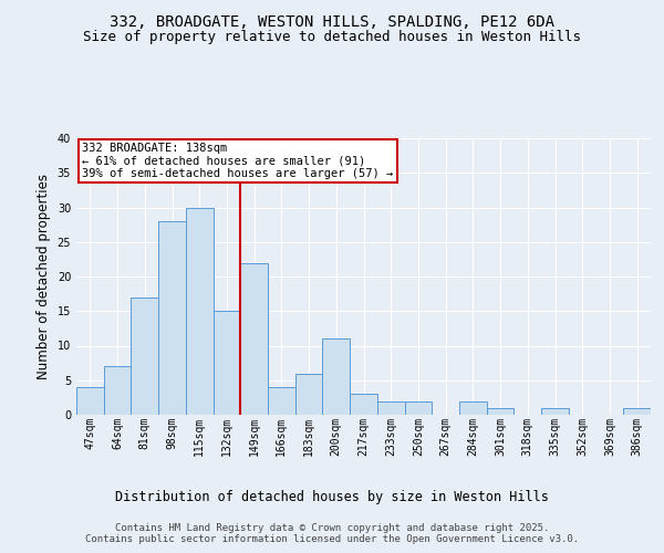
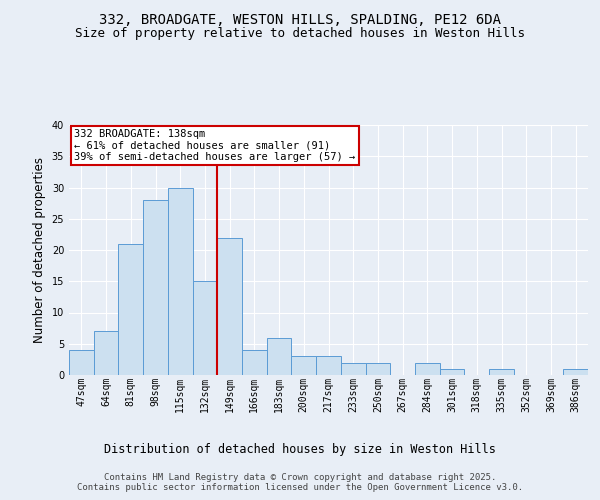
81sqm: 17 -> 21
200sqm: 11 -> 3
